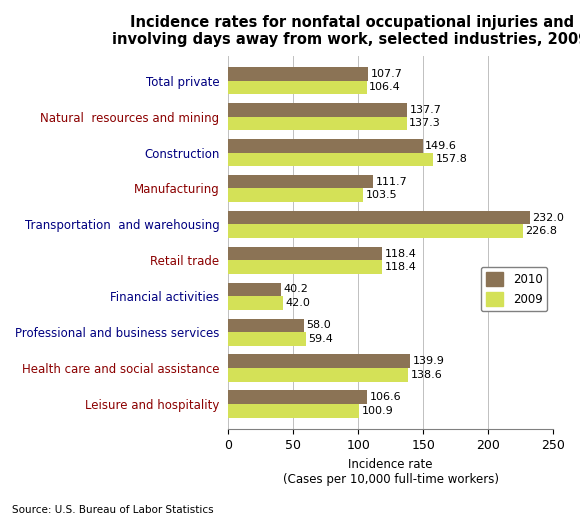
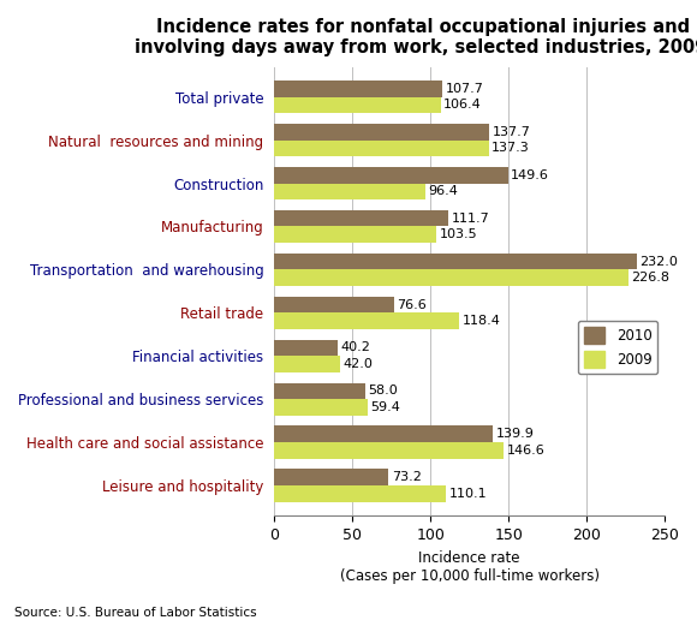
2009/Construction: 157.8 -> 96.4
2010/Retail trade: 118.4 -> 76.6
2009/Health care and social assistance: 138.6 -> 146.6
2010/Leisure and hospitality: 106.6 -> 73.2
2009/Leisure and hospitality: 100.9 -> 110.1
